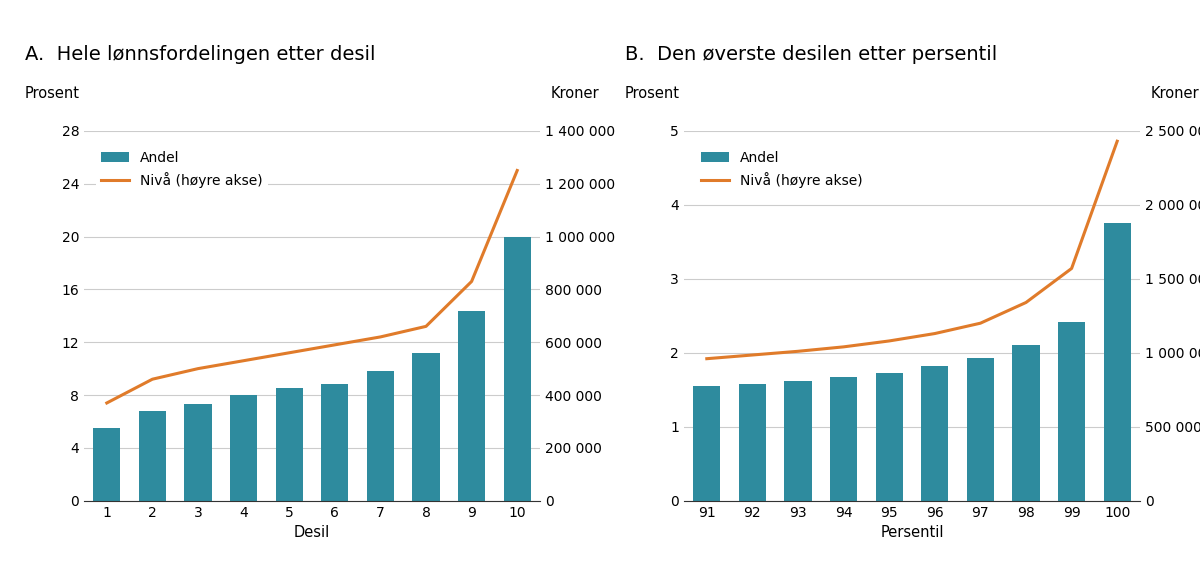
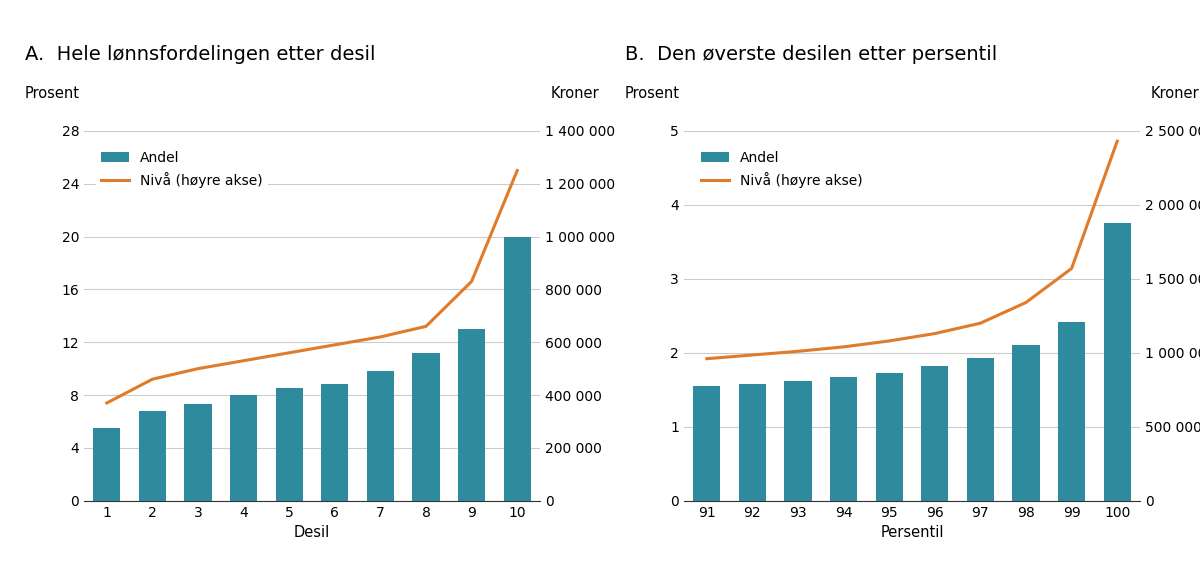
Andel/9: 14.4 -> 13.0
